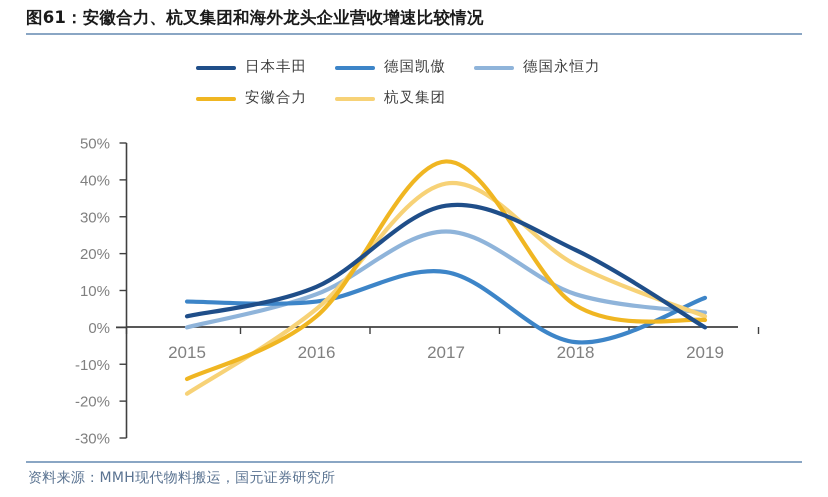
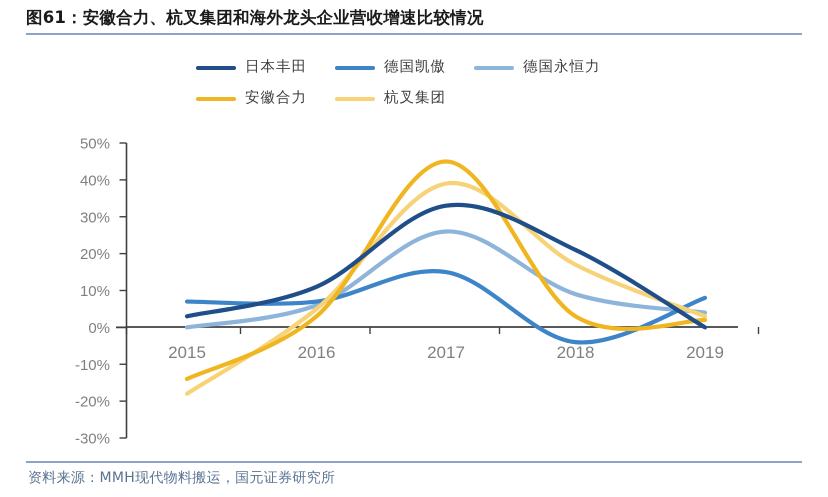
德国永恒力/2016: 9% -> 6%
安徽合力/2018: 6% -> 3%
